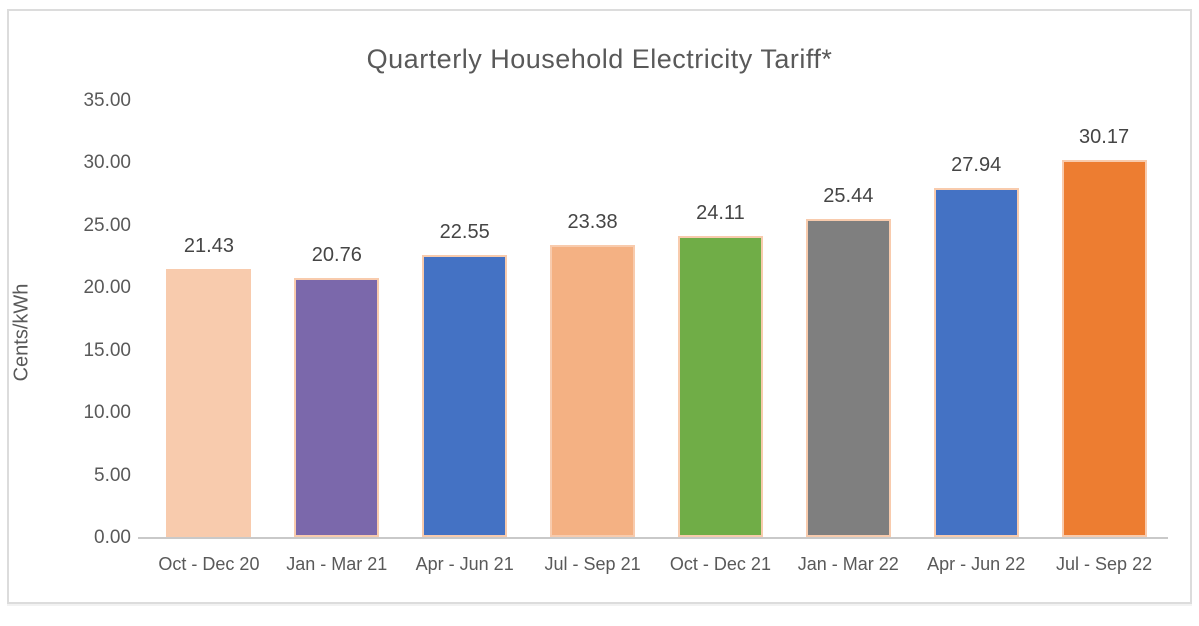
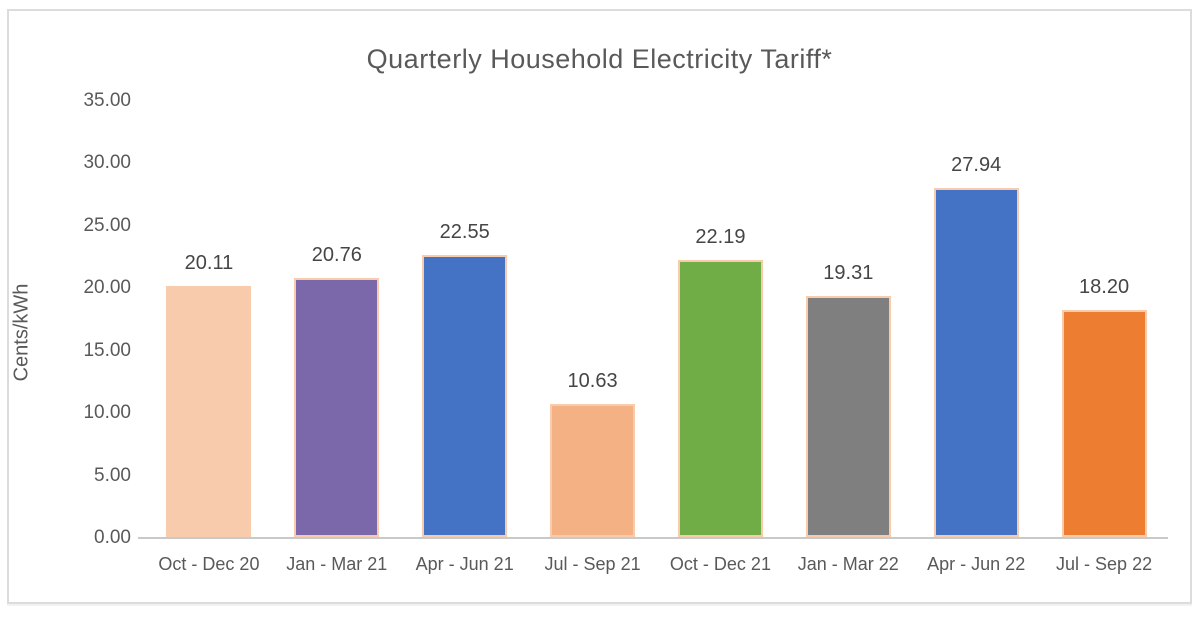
Oct - Dec 20: 21.43 -> 20.11
Jul - Sep 21: 23.38 -> 10.63
Oct - Dec 21: 24.11 -> 22.19
Jan - Mar 22: 25.44 -> 19.31
Jul - Sep 22: 30.17 -> 18.20
